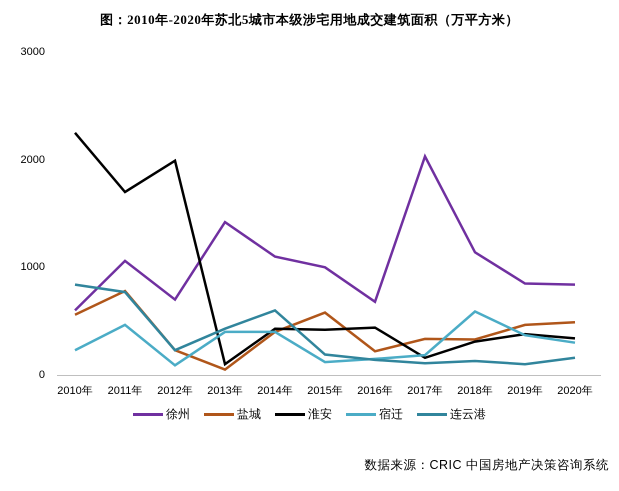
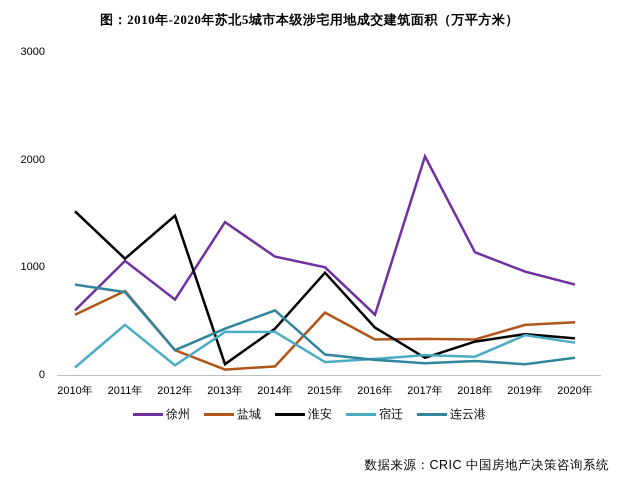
淮安/2010年: 2250 -> 1520
宿迁/2010年: 230 -> 70
淮安/2011年: 1700 -> 1080
淮安/2012年: 1990 -> 1480
盐城/2014年: 400 -> 80
淮安/2015年: 420 -> 950
徐州/2016年: 680 -> 560
盐城/2016年: 220 -> 330
宿迁/2018年: 590 -> 170
徐州/2019年: 850 -> 960
